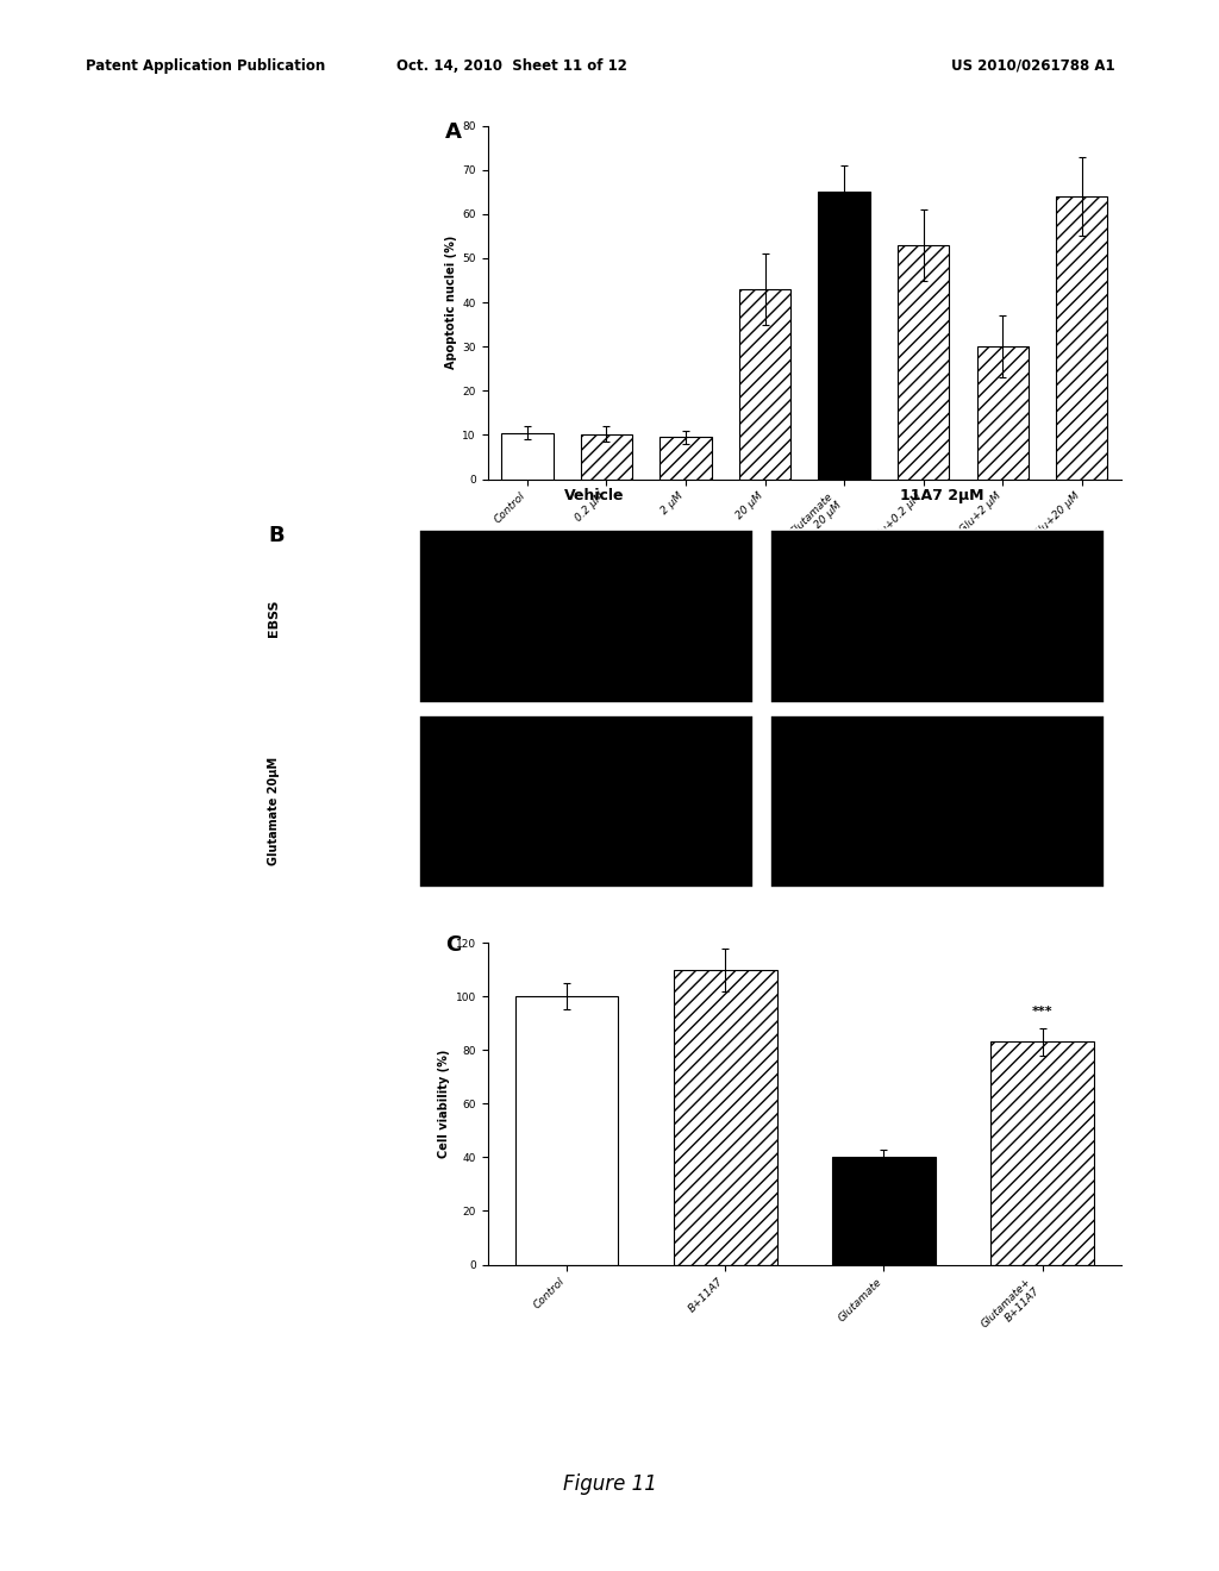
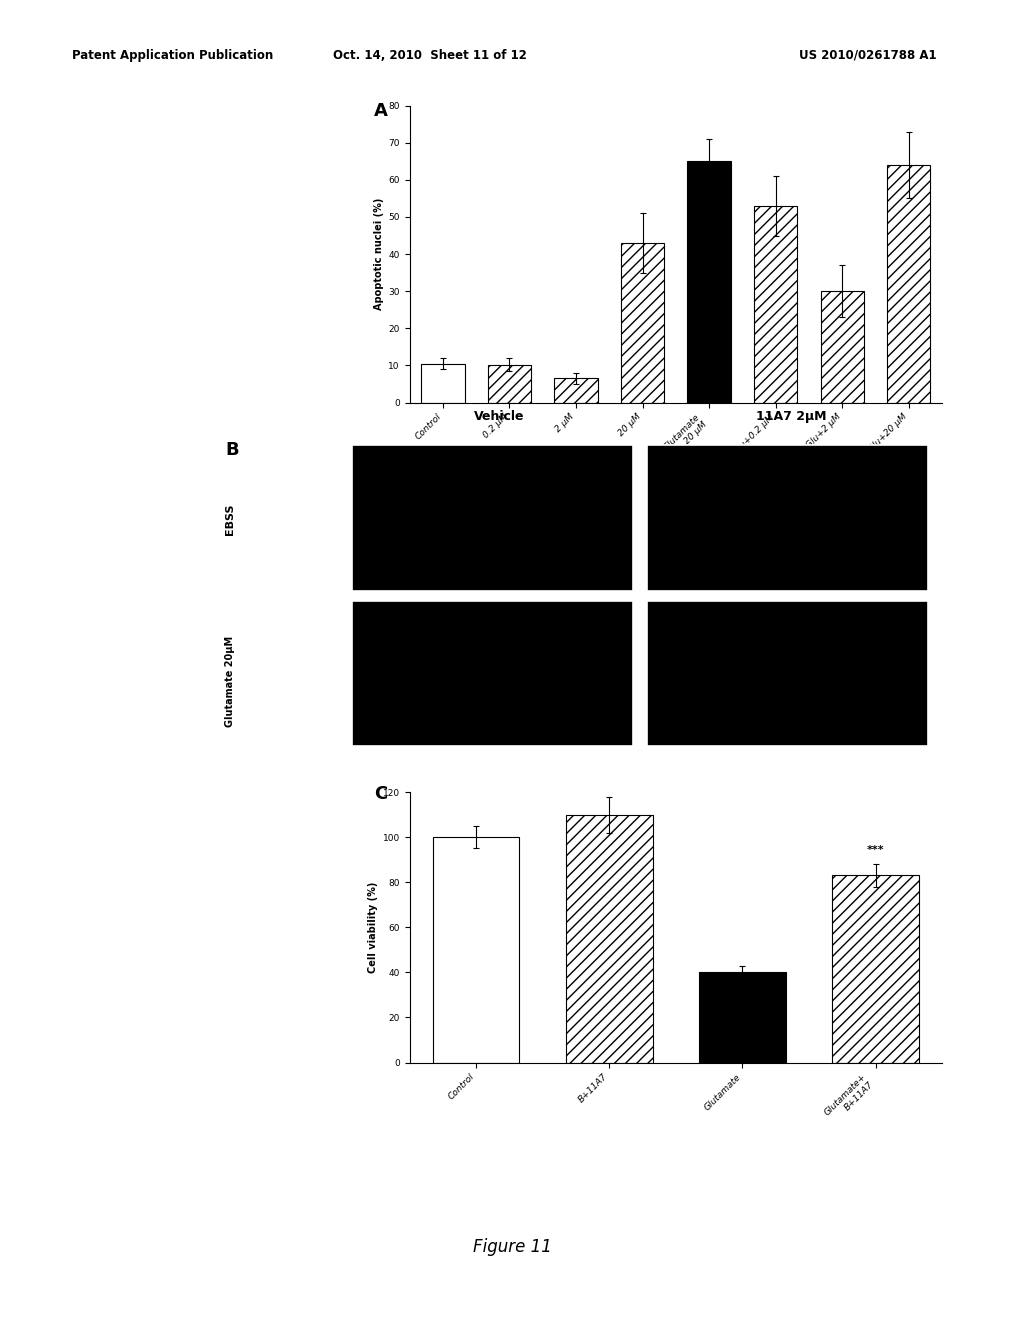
2 μM: 9.5 -> 6.5
